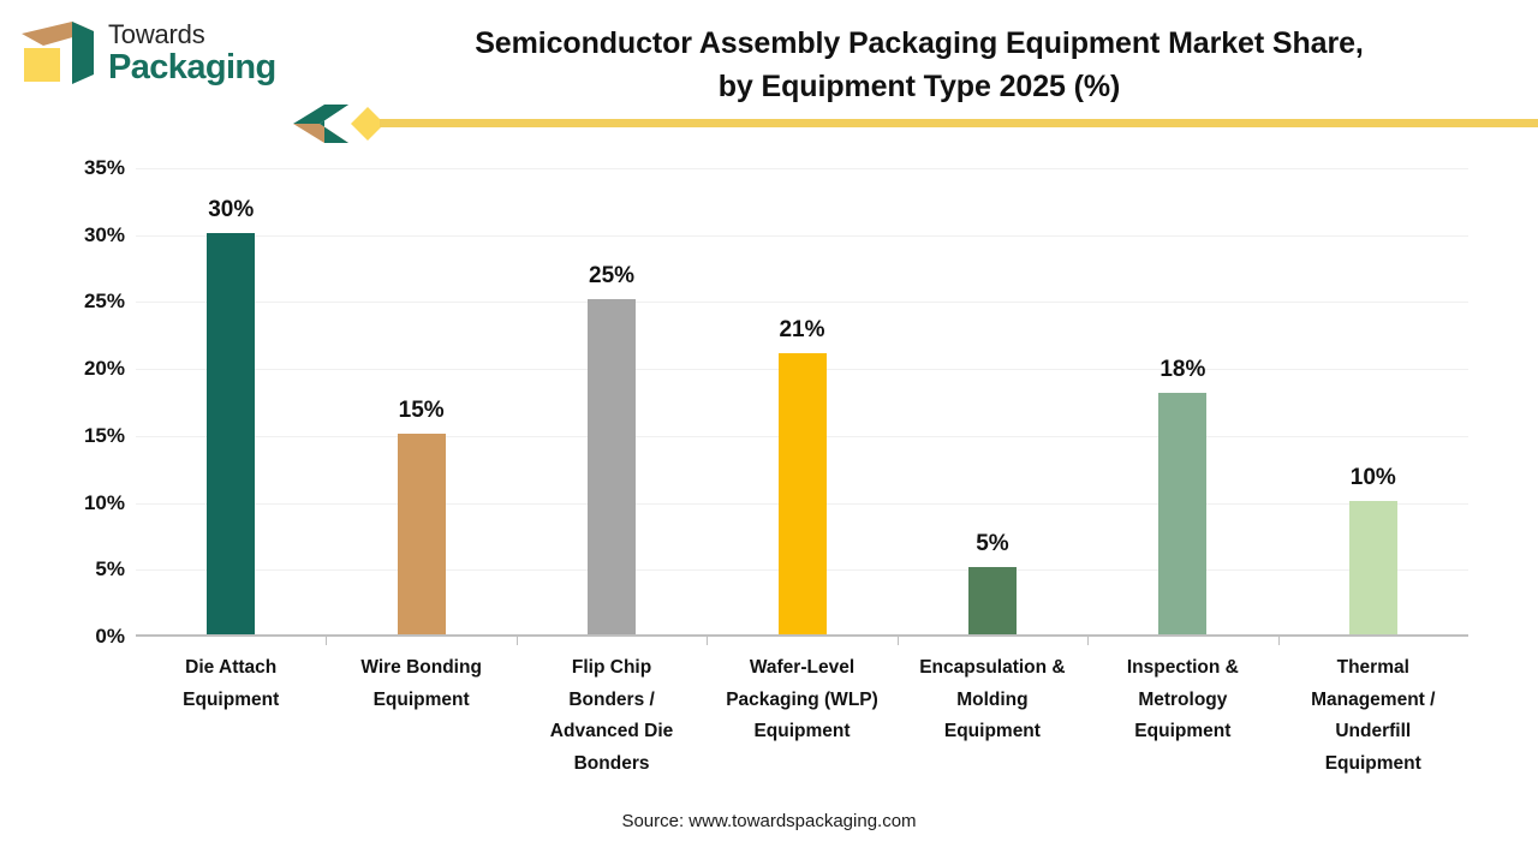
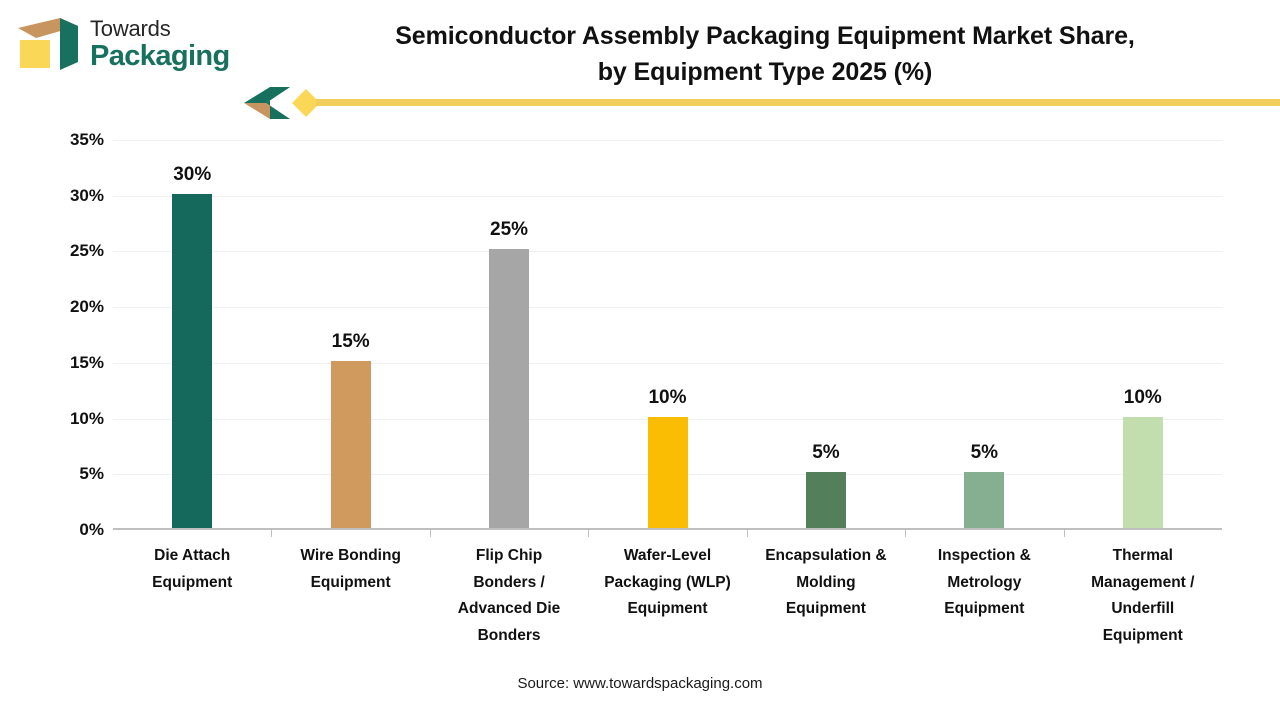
Wafer-Level Packaging (WLP) Equipment: 21% -> 10%
Inspection & Metrology Equipment: 18% -> 5%
